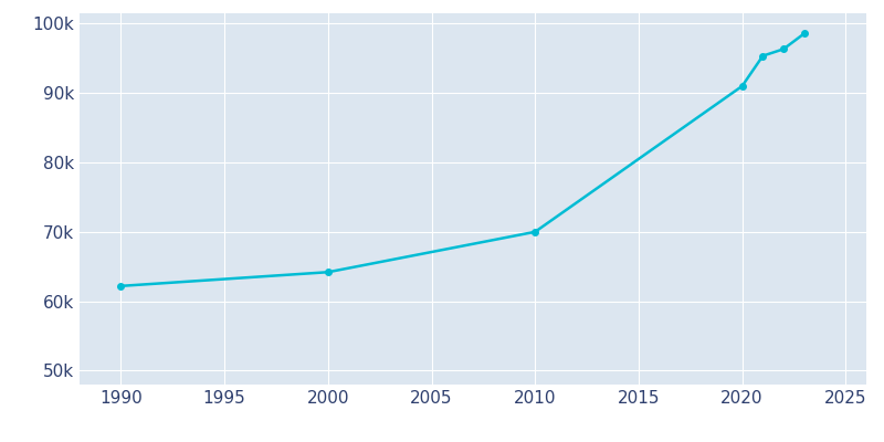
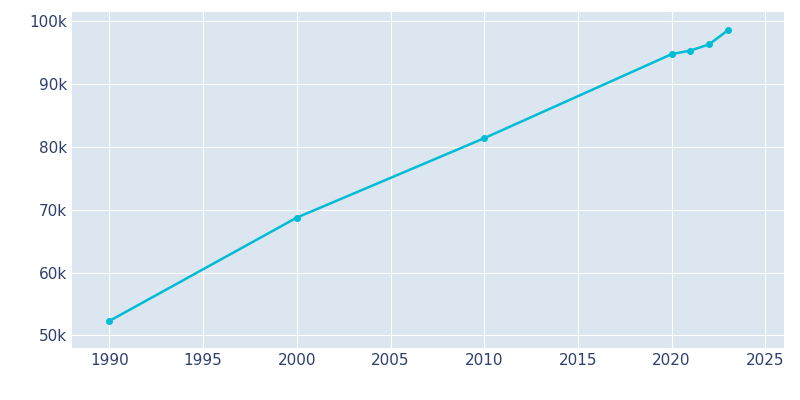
1990: 62.2k -> 52.3k
2000: 64.2k -> 68.8k
2010: 70.0k -> 81.4k
2020: 91.0k -> 94.8k
